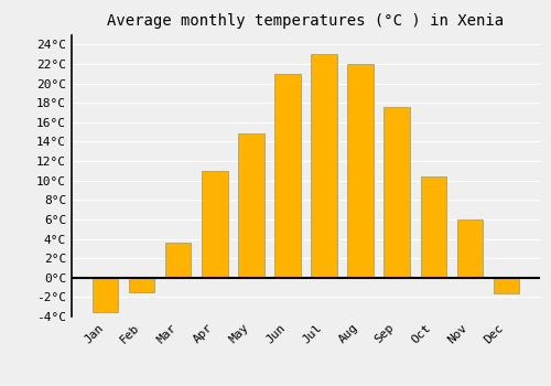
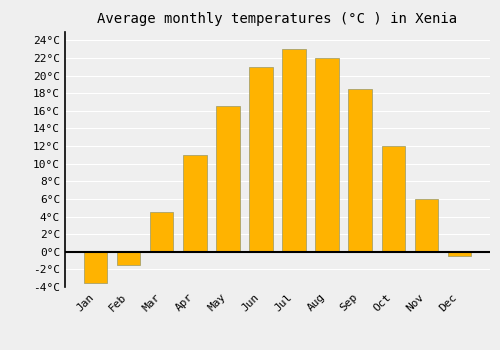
Mar: 3.6°C -> 4.5°C
May: 14.8°C -> 16.5°C
Sep: 17.6°C -> 18.5°C
Oct: 10.4°C -> 12.0°C
Dec: -1.6°C -> -0.5°C
